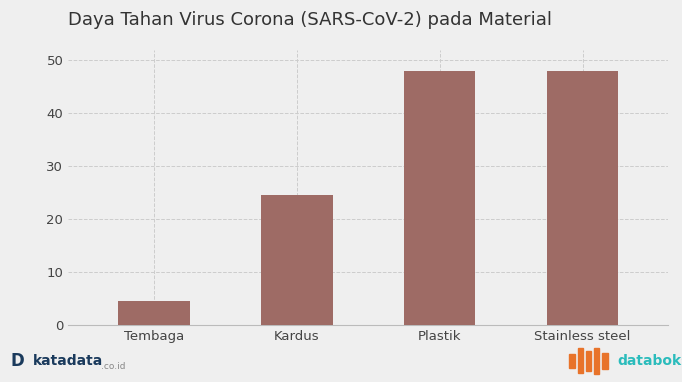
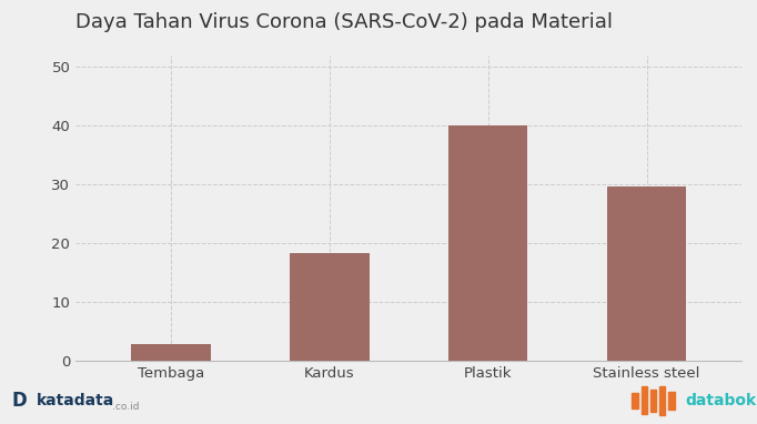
Tembaga: 4.5 -> 2.8
Kardus: 24.5 -> 18.2
Plastik: 48.0 -> 40.0
Stainless steel: 48.0 -> 29.6
